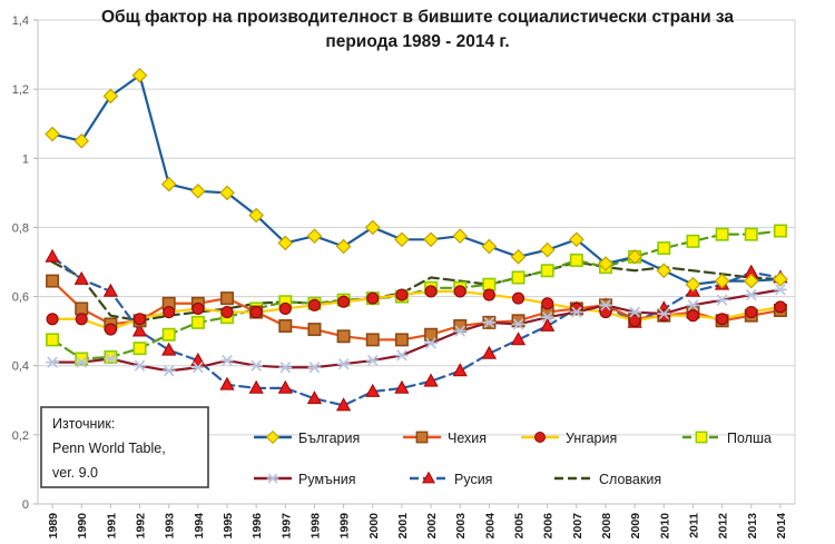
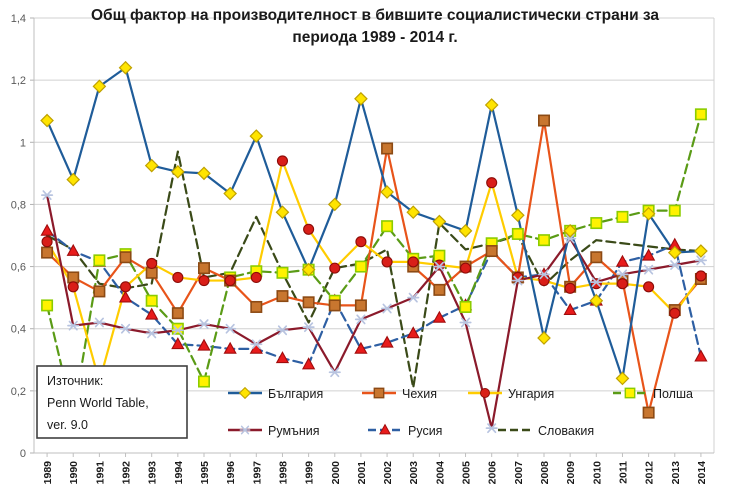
Унгария/1989: 0,54 -> 0,68
Румъния/1989: 0,41 -> 0,83
България/1990: 1,05 -> 0,88
Полша/1990: 0,42 -> 0,12
Унгария/1991: 0,51 -> 0,23
Полша/1991: 0,42 -> 0,62
Чехия/1992: 0,53 -> 0,63
Полша/1992: 0,45 -> 0,64
Унгария/1993: 0,56 -> 0,61
Чехия/1994: 0,58 -> 0,45
Полша/1994: 0,53 -> 0,40
Русия/1994: 0,41 -> 0,35
Словакия/1994: 0,56 -> 0,97
Полша/1995: 0,54 -> 0,23
България/1997: 0,76 -> 1,02
Чехия/1997: 0,52 -> 0,47
Румъния/1997: 0,40 -> 0,35
Словакия/1997: 0,58 -> 0,76
Унгария/1998: 0,57 -> 0,94
България/1999: 0,74 -> 0,59
Унгария/1999: 0,58 -> 0,72
Словакия/1999: 0,58 -> 0,42
Полша/2000: 0,59 -> 0,49
Румъния/2000: 0,41 -> 0,26
Русия/2000: 0,33 -> 0,49
България/2001: 0,77 -> 1,14
Унгария/2001: 0,60 -> 0,68
България/2002: 0,77 -> 0,84
Чехия/2002: 0,49 -> 0,98
Полша/2002: 0,62 -> 0,73
Чехия/2003: 0,52 -> 0,60
Словакия/2003: 0,65 -> 0,21
Румъния/2004: 0,53 -> 0,60
Словакия/2004: 0,64 -> 0,74
Чехия/2005: 0,53 -> 0,60
Полша/2005: 0,66 -> 0,47
Румъния/2005: 0,52 -> 0,42
България/2006: 0,73 -> 1,12
Чехия/2006: 0,56 -> 0,65
Унгария/2006: 0,58 -> 0,87
Румъния/2006: 0,54 -> 0,08
Русия/2006: 0,52 -> 0,65
България/2008: 0,69 -> 0,37
Чехия/2008: 0,57 -> 1,07
Словакия/2008: 0,69 -> 0,54
Румъния/2009: 0,56 -> 0,69
Русия/2009: 0,53 -> 0,46
Словакия/2009: 0,68 -> 0,62
България/2010: 0,68 -> 0,49
Чехия/2010: 0,55 -> 0,63
Русия/2010: 0,56 -> 0,49
България/2011: 0,64 -> 0,24
България/2012: 0,65 -> 0,77
Чехия/2012: 0,53 -> 0,13
Чехия/2013: 0,55 -> 0,46
Унгария/2013: 0,56 -> 0,45
Полша/2014: 0,79 -> 1,09
Русия/2014: 0,66 -> 0,31
